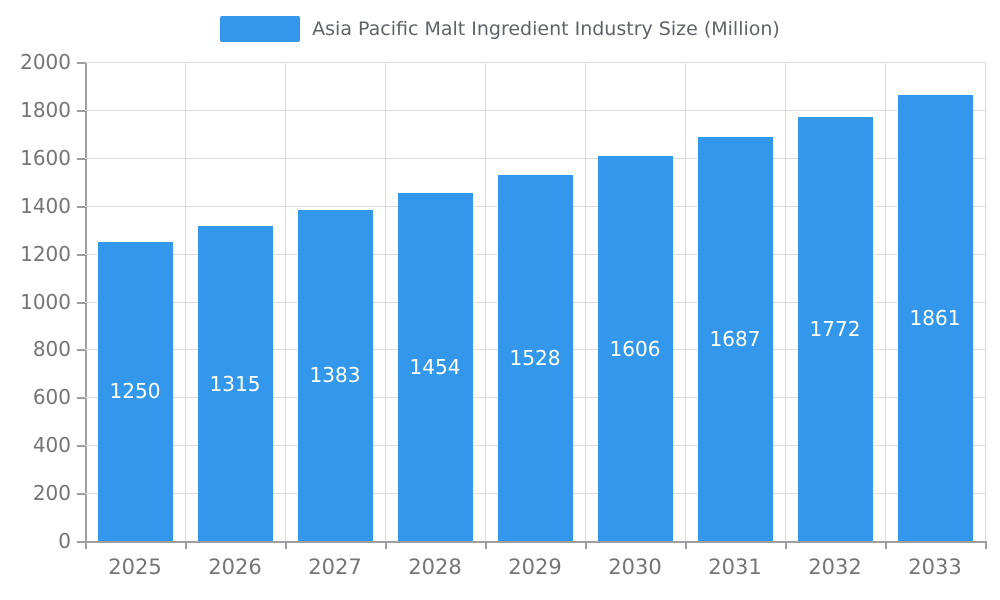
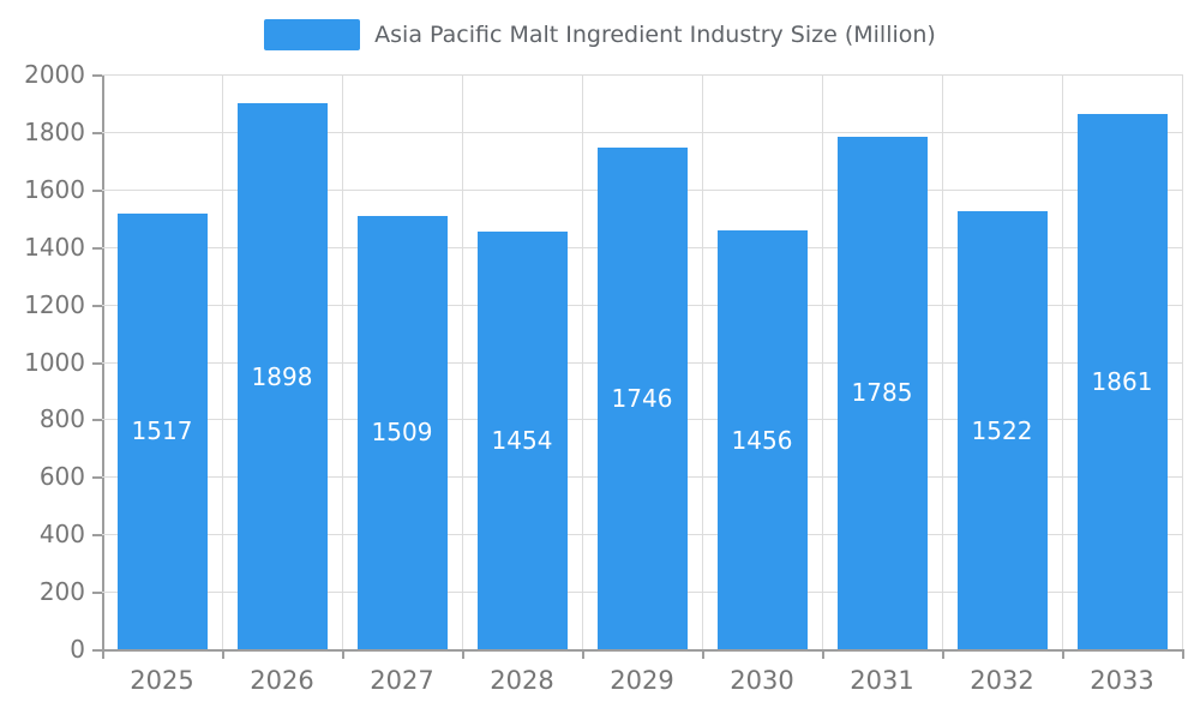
2025: 1250 -> 1517
2026: 1315 -> 1898
2027: 1383 -> 1509
2029: 1528 -> 1746
2030: 1606 -> 1456
2031: 1687 -> 1785
2032: 1772 -> 1522
